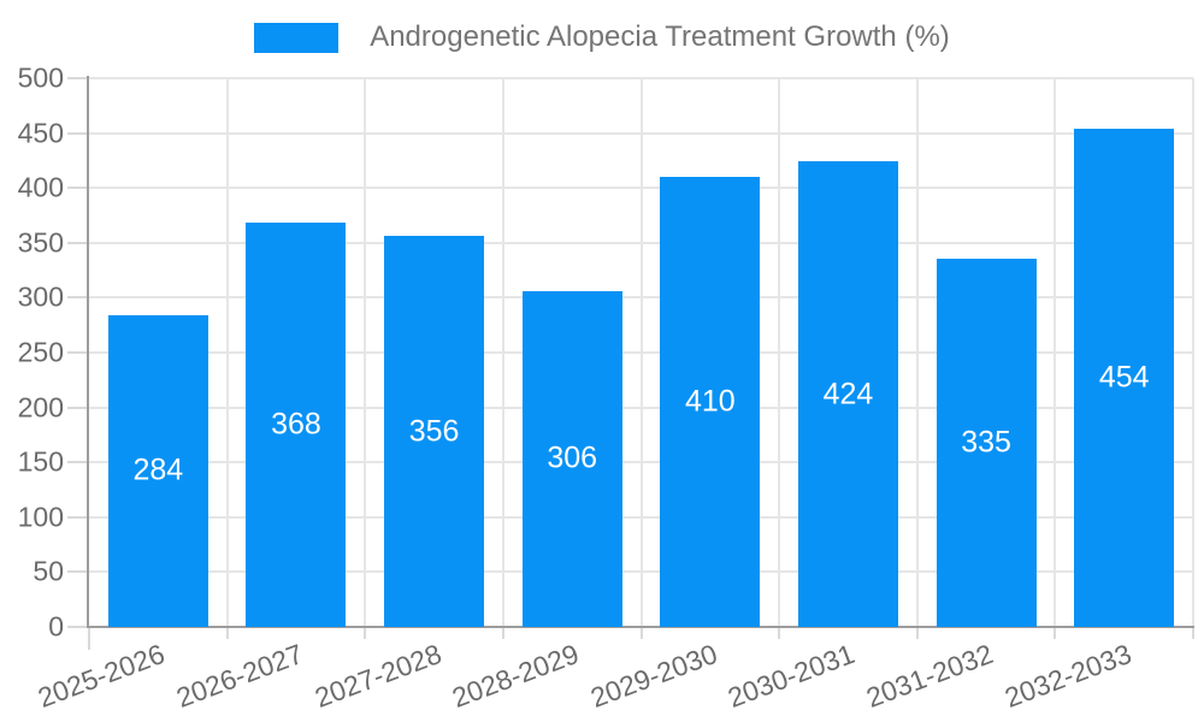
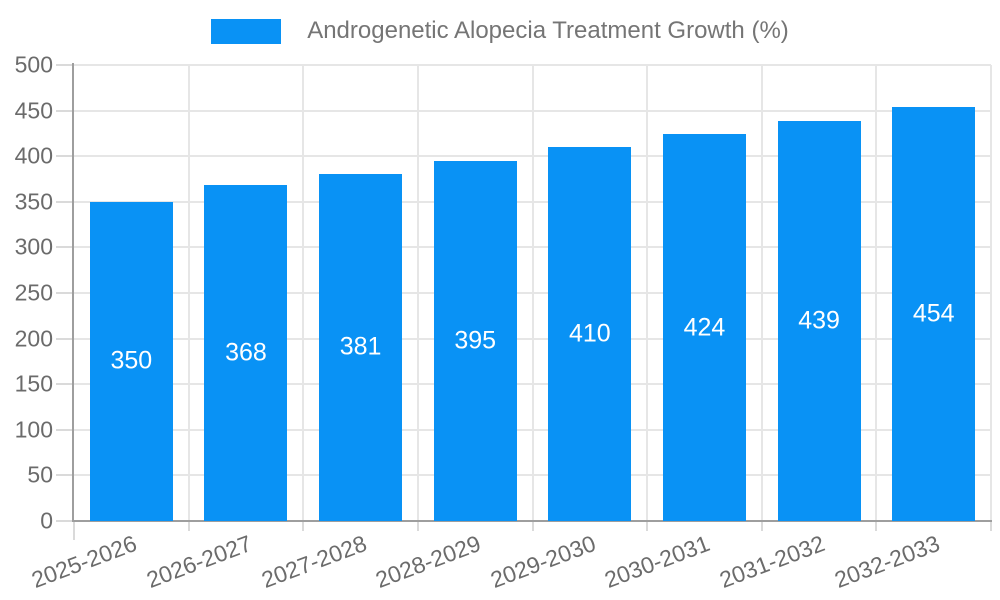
2025-2026: 284 -> 350
2027-2028: 356 -> 381
2028-2029: 306 -> 395
2031-2032: 335 -> 439
